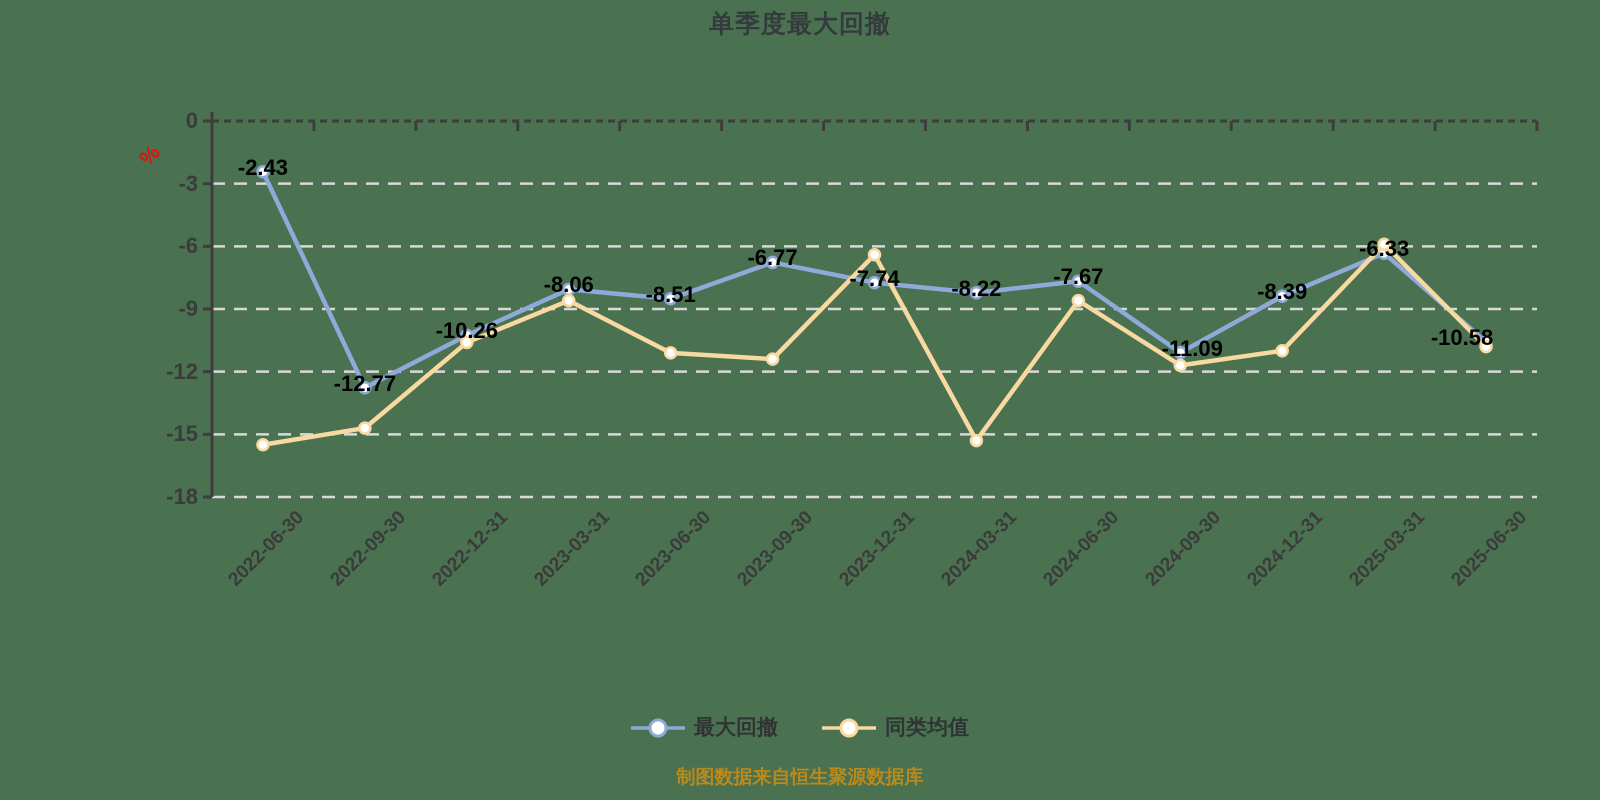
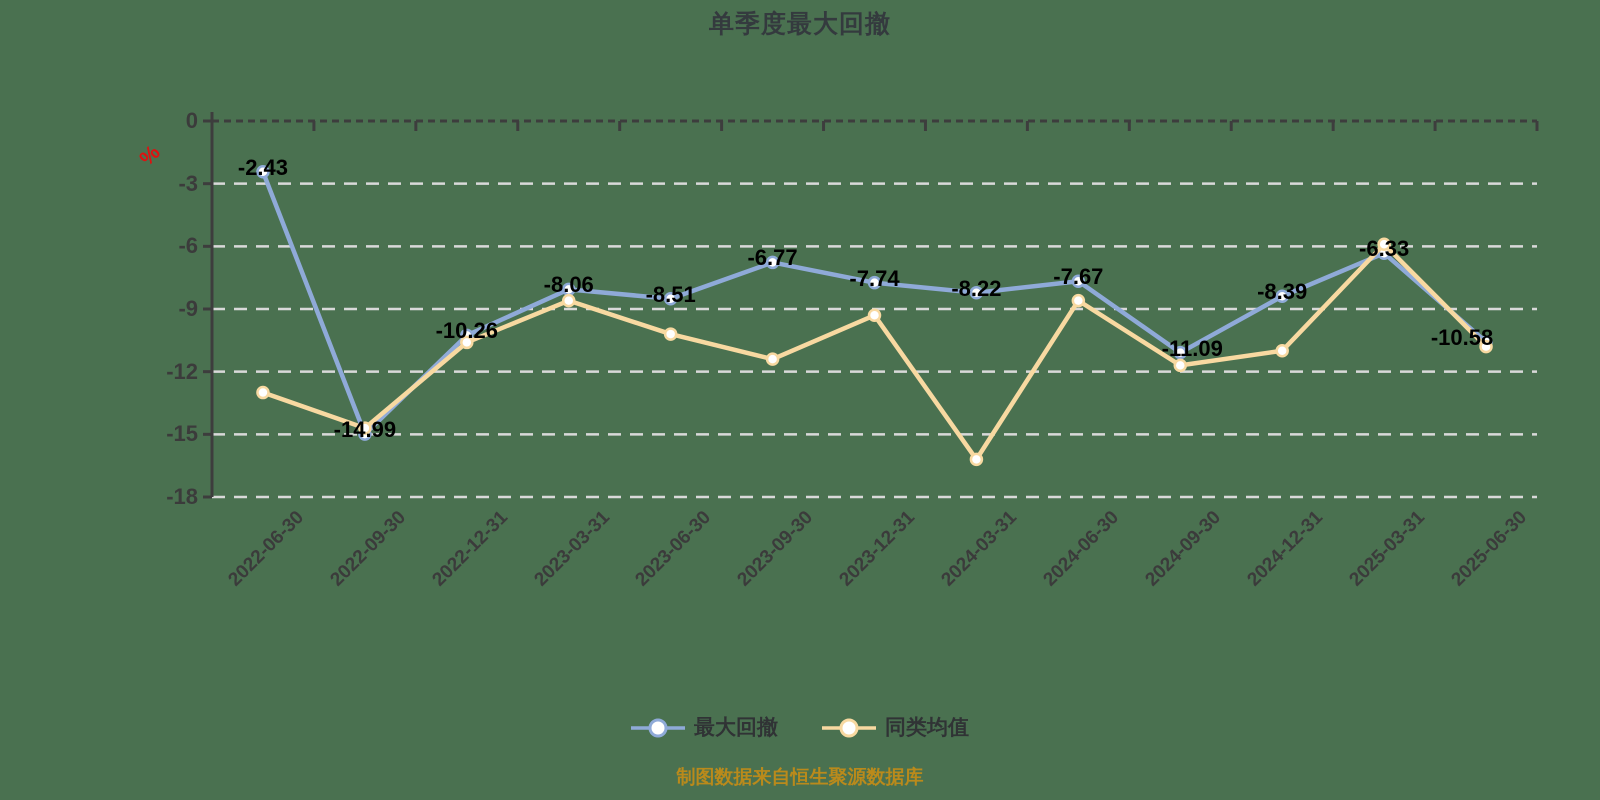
同类均值/2022-06-30: -15.5 -> -13.0
最大回撤/2022-09-30: -12.77 -> -14.99
同类均值/2023-06-30: -11.1 -> -10.2
同类均值/2023-12-31: -6.4 -> -9.3
同类均值/2024-03-31: -15.3 -> -16.2
